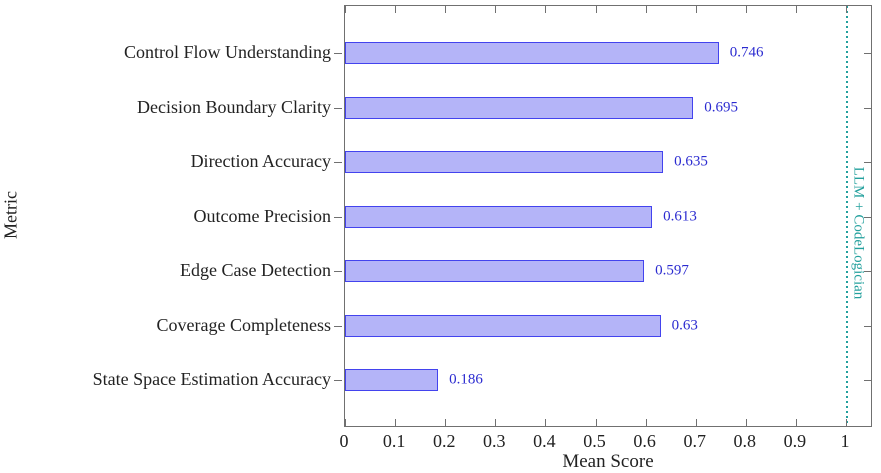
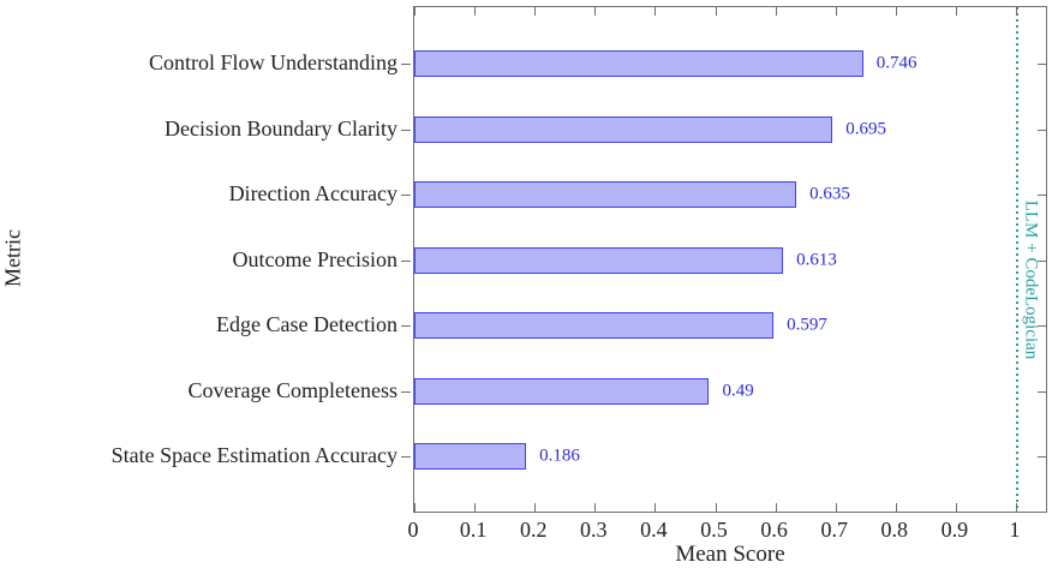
Coverage Completeness: 0.63 -> 0.49
